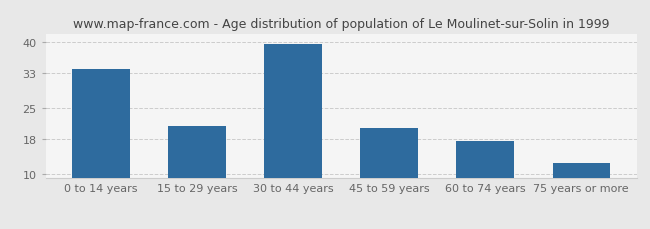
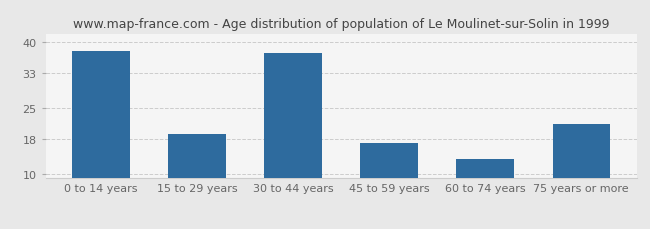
0 to 14 years: 34.0 -> 38.0
15 to 29 years: 21.0 -> 19.0
30 to 44 years: 39.5 -> 37.5
45 to 59 years: 20.5 -> 17.0
60 to 74 years: 17.5 -> 13.5
75 years or more: 12.5 -> 21.5
